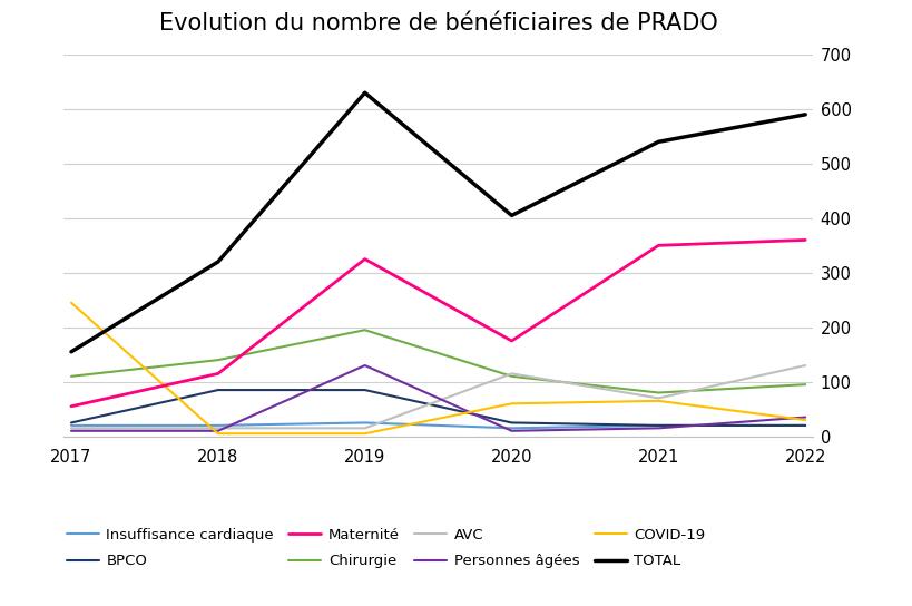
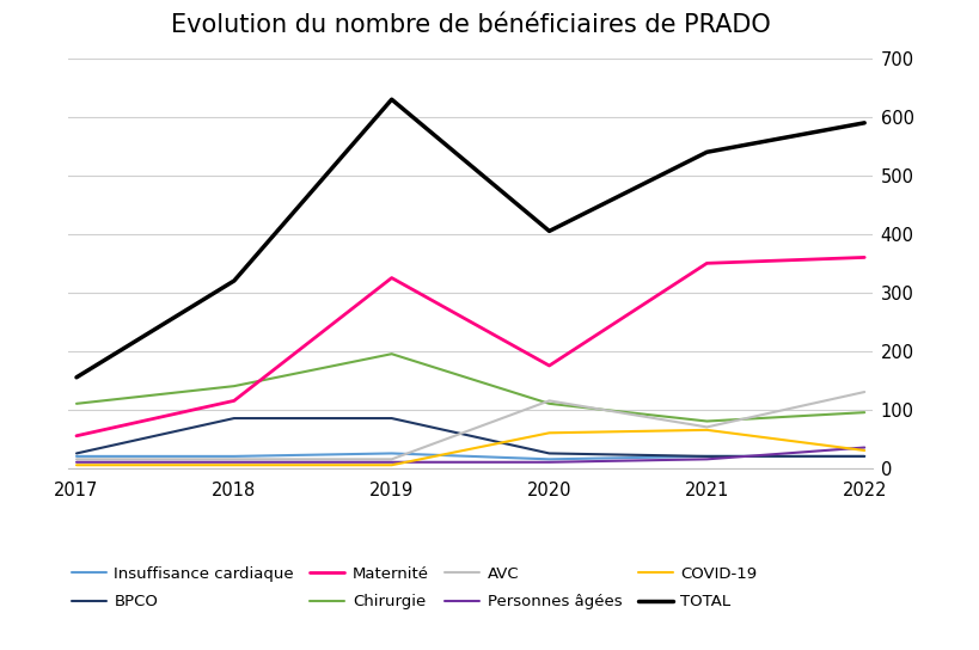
COVID-19/2017: 245 -> 5
Personnes âgées/2019: 130 -> 10
